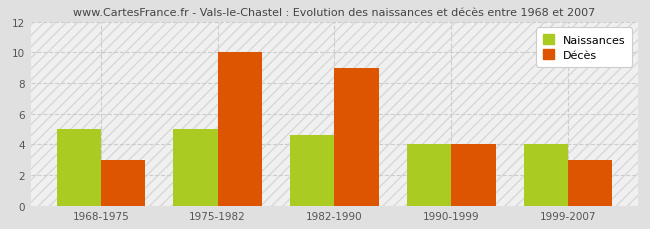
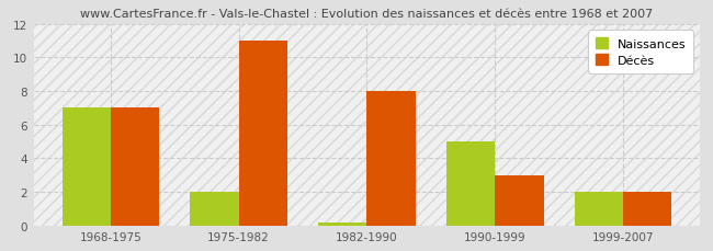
Naissances/1968-1975: 5.0 -> 7.0
Décès/1968-1975: 3 -> 7
Naissances/1975-1982: 5.0 -> 2.0
Décès/1975-1982: 10 -> 11
Naissances/1982-1990: 4.6 -> 0.1
Décès/1982-1990: 9 -> 8
Naissances/1990-1999: 4.0 -> 5.0
Décès/1990-1999: 4 -> 3
Naissances/1999-2007: 4.0 -> 2.0
Décès/1999-2007: 3 -> 2
